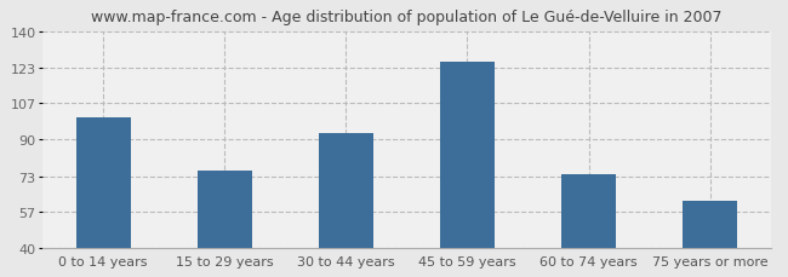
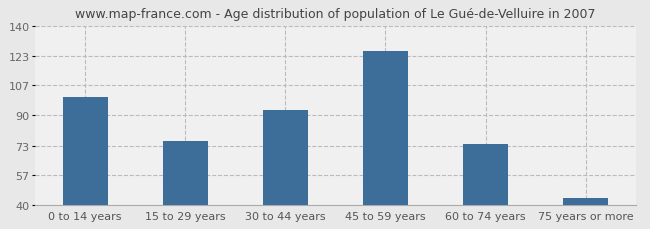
75 years or more: 62 -> 44
